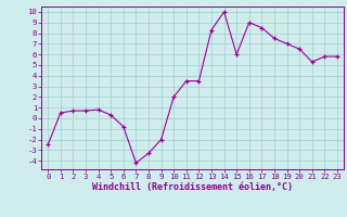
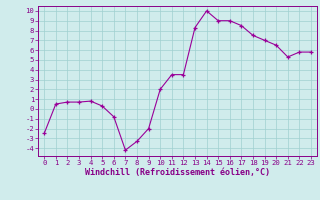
15: 6.0 -> 9.0
